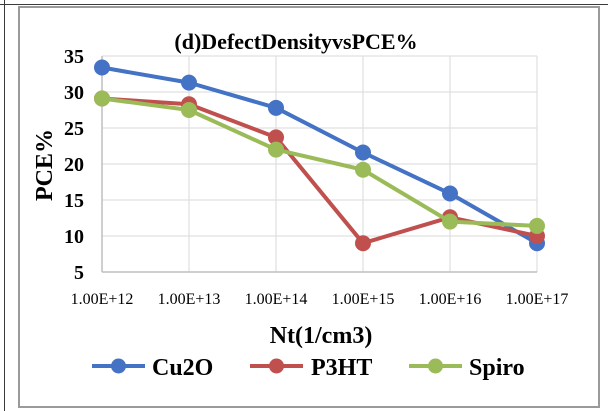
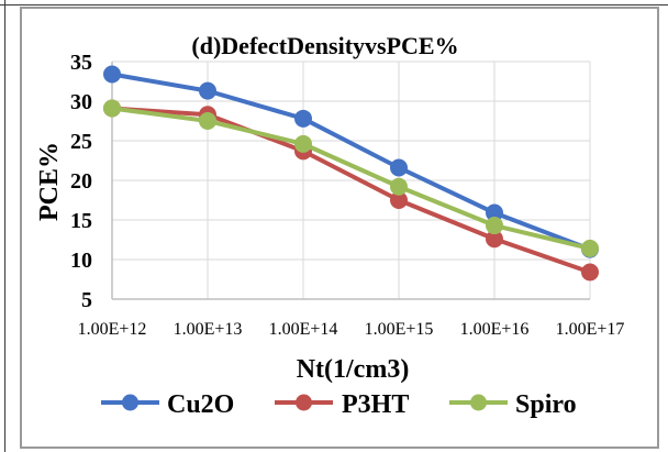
Spiro/1.00E+14: 22 -> 25
P3HT/1.00E+15: 9 -> 18
Spiro/1.00E+16: 12 -> 14
Cu2O/1.00E+17: 9 -> 11
P3HT/1.00E+17: 10 -> 8
